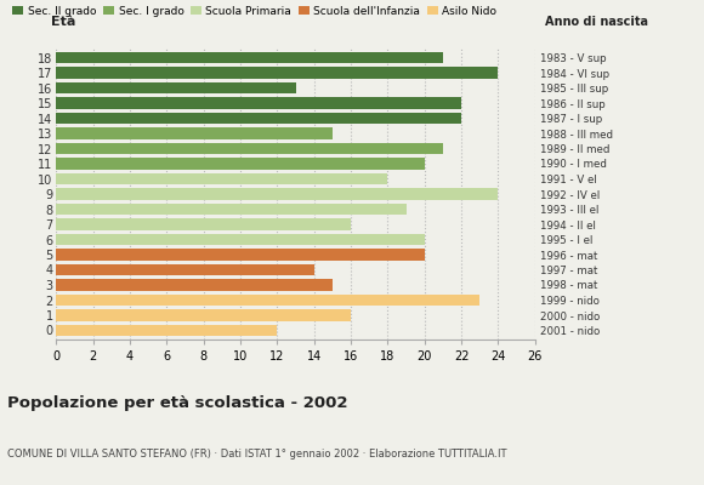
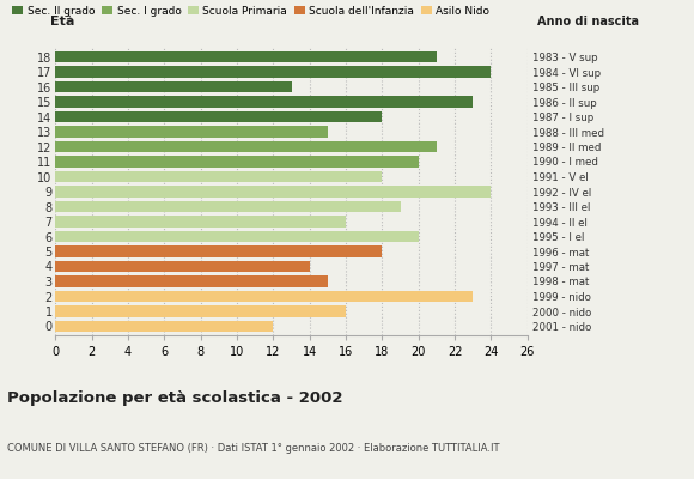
15: 22 -> 23
14: 22 -> 18
5: 20 -> 18
